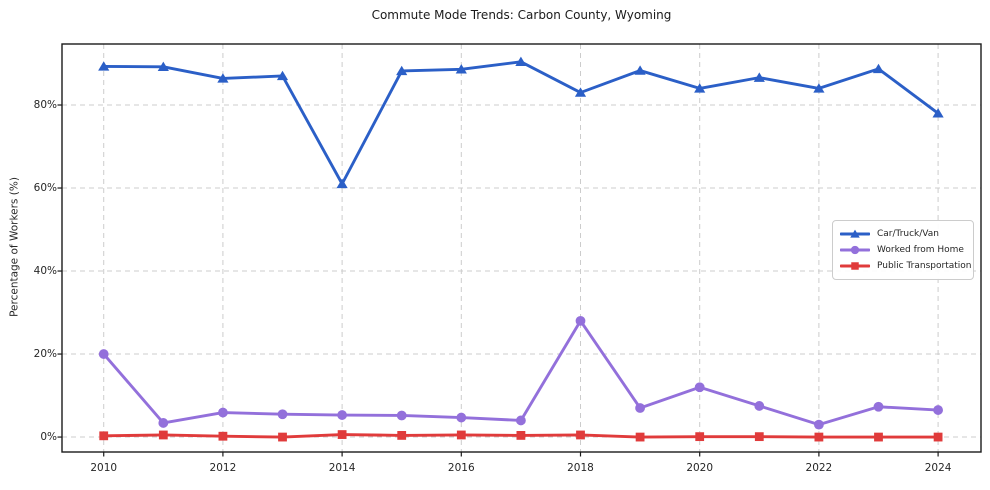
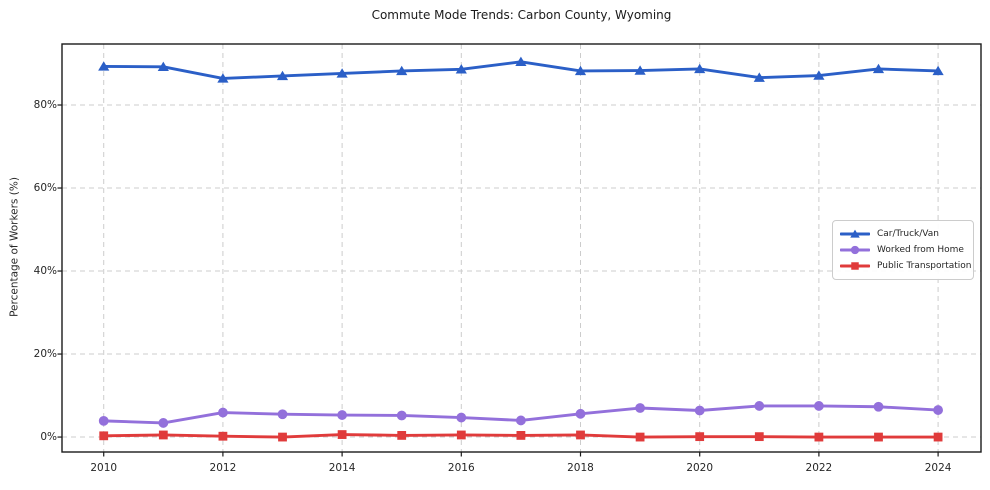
Worked from Home/2010: 20% -> 4%
Car/Truck/Van/2014: 61% -> 88%
Car/Truck/Van/2018: 83% -> 88%
Worked from Home/2018: 28% -> 6%
Car/Truck/Van/2020: 84% -> 89%
Worked from Home/2020: 12% -> 6%
Car/Truck/Van/2022: 84% -> 87%
Worked from Home/2022: 3% -> 8%
Car/Truck/Van/2024: 78% -> 88%
